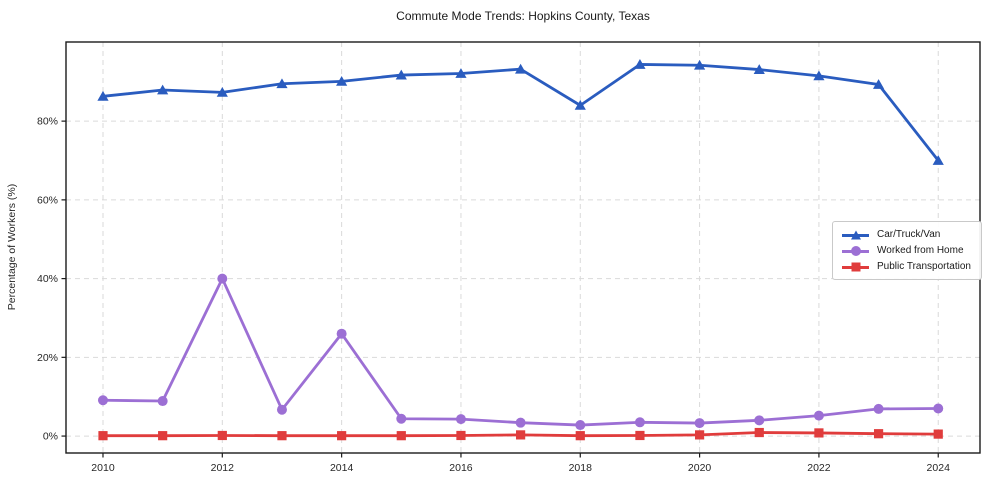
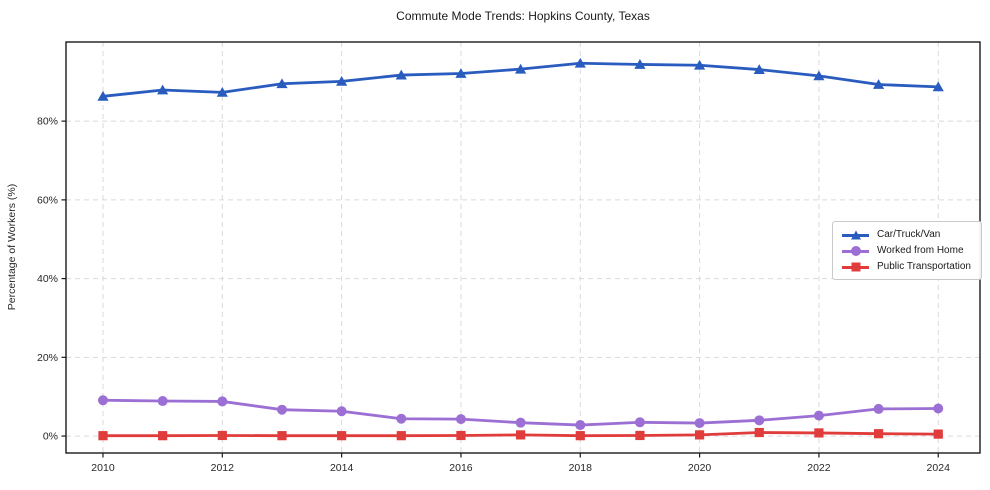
Worked from Home/2012: 40% -> 9%
Worked from Home/2014: 26% -> 6%
Car/Truck/Van/2018: 84% -> 95%
Car/Truck/Van/2024: 70% -> 89%
